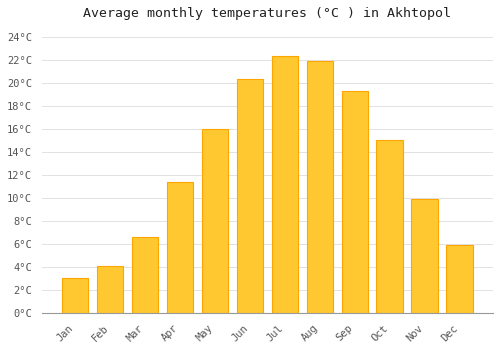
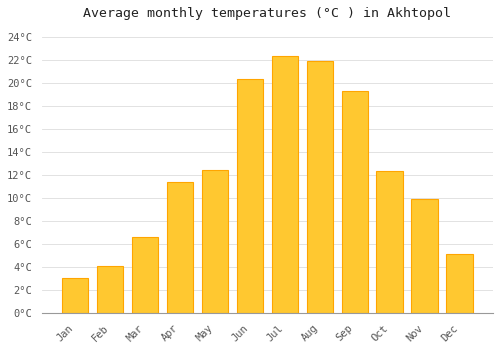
May: 16.0°C -> 12.4°C
Oct: 15.0°C -> 12.3°C
Dec: 5.9°C -> 5.1°C
